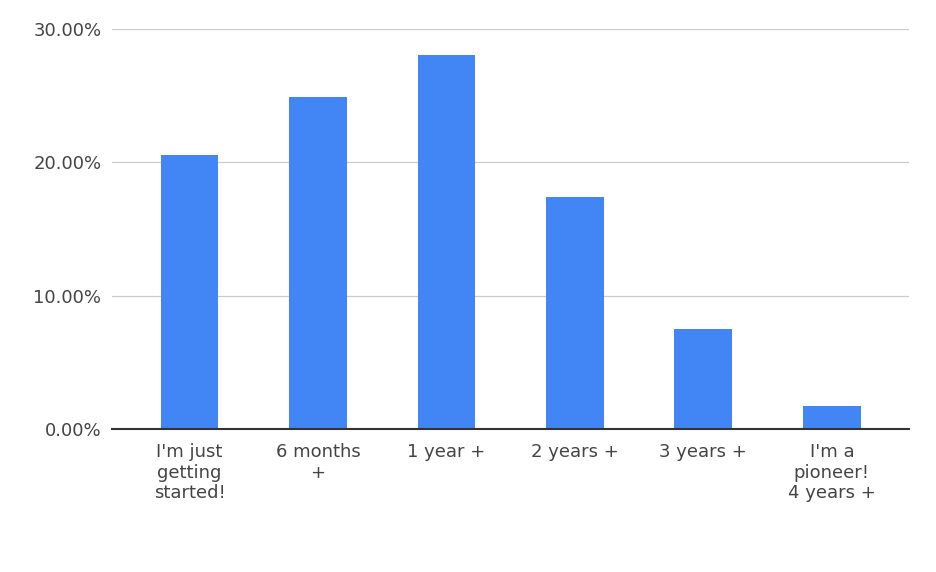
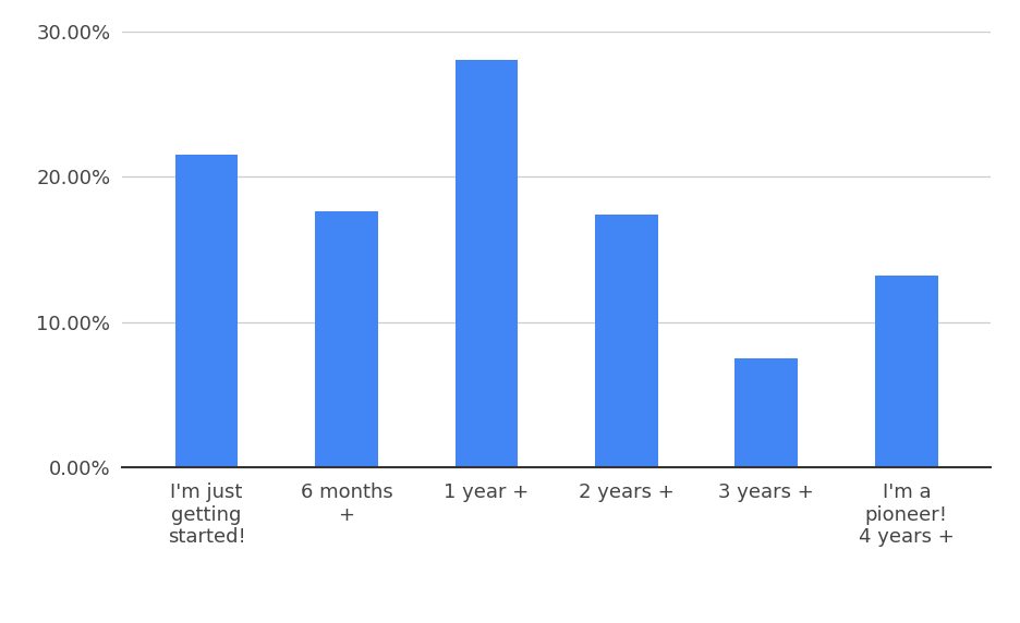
I'm just getting started!: 20.5% -> 21.5%
6 months +: 24.9% -> 17.6%
I'm a pioneer! 4 years +: 1.7% -> 13.2%
